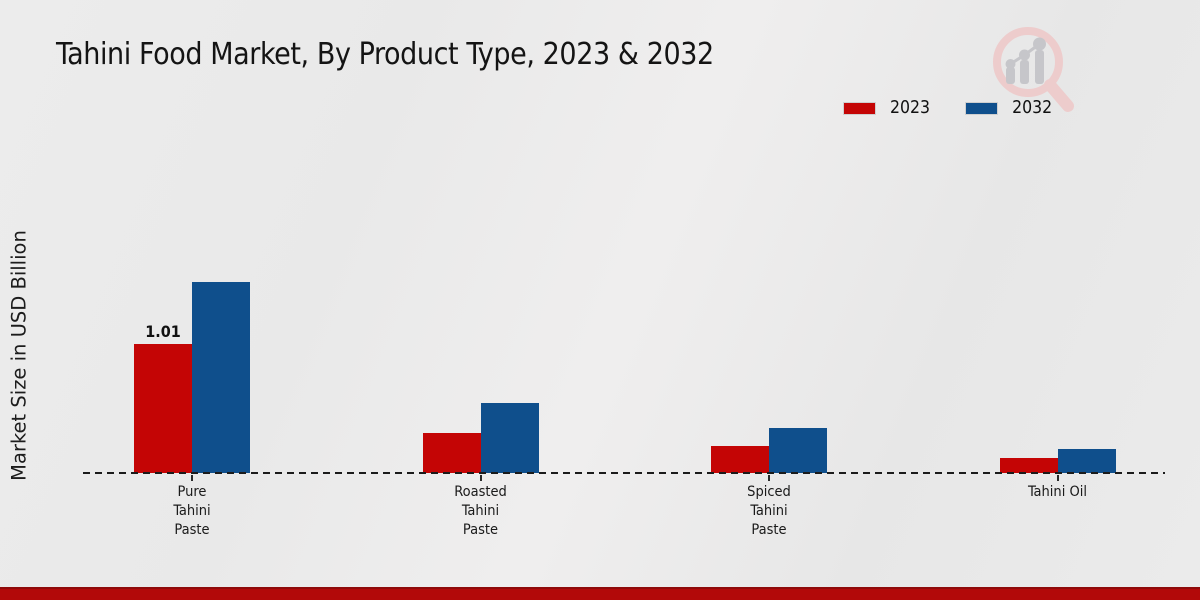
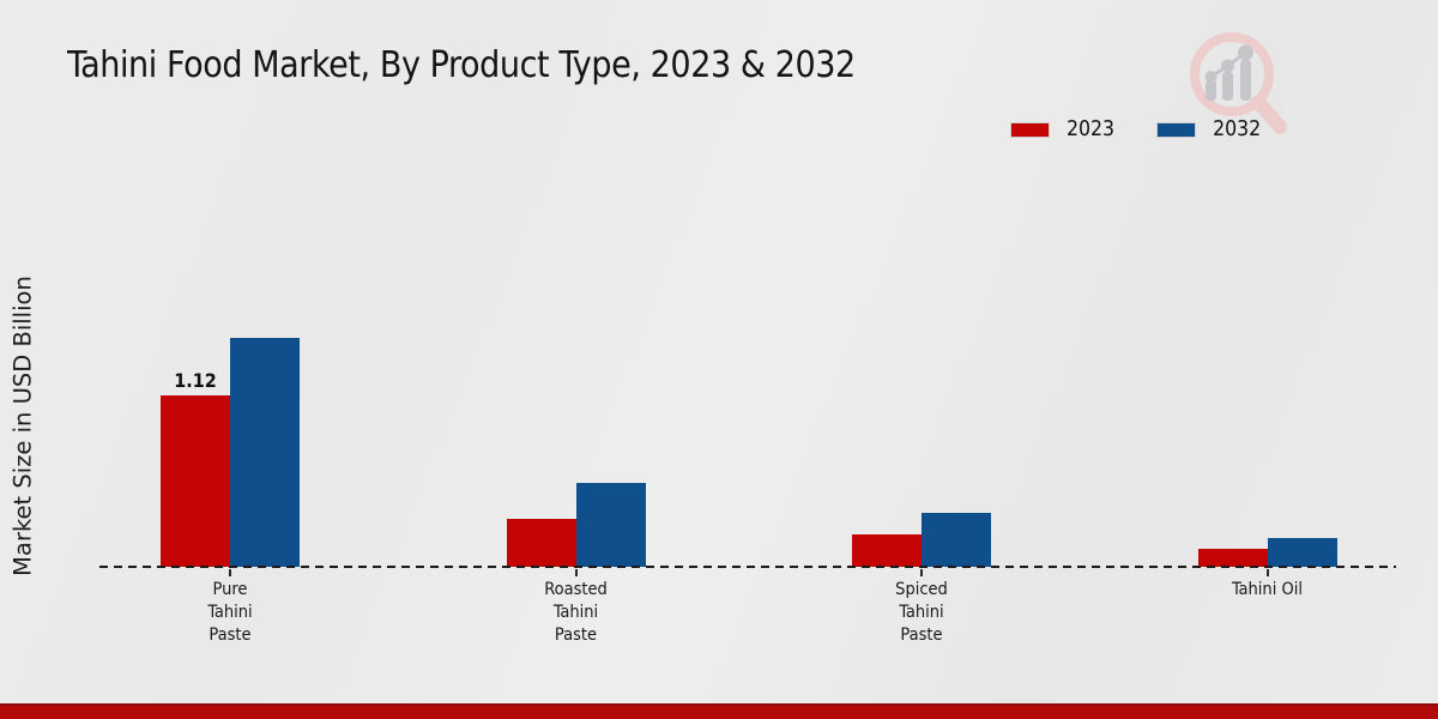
2023/Pure Tahini Paste: 1.01 -> 1.12
